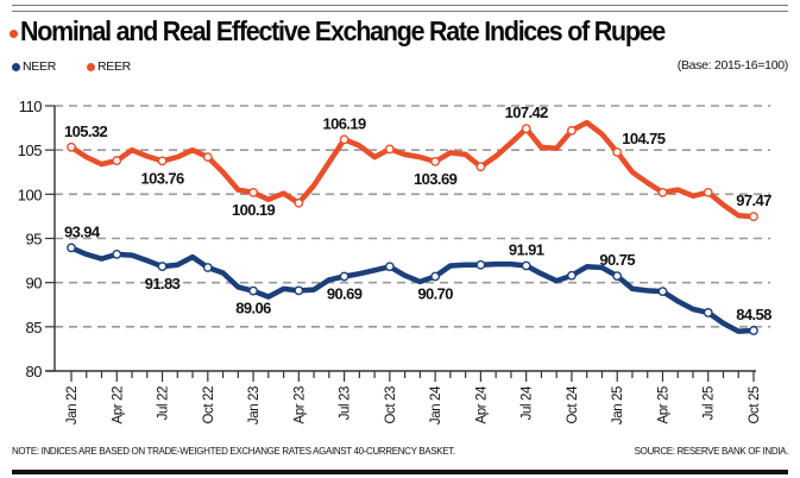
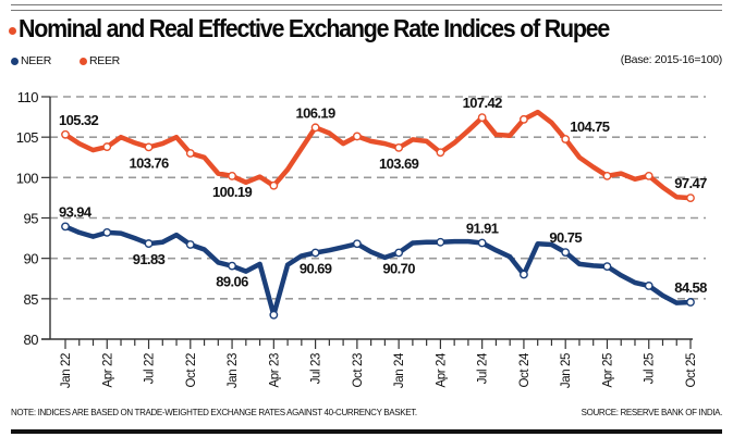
REER/Oct 22: 104 -> 103
NEER/Apr 23: 89 -> 83
NEER/Oct 24: 91 -> 88
